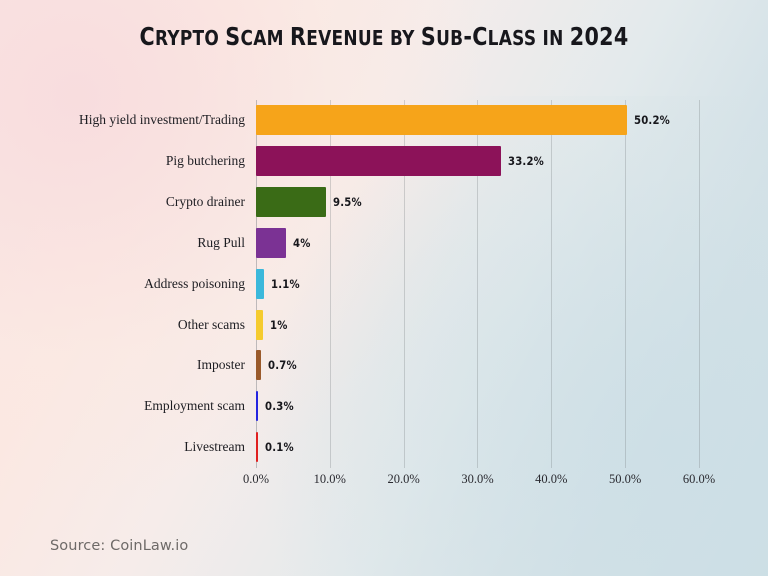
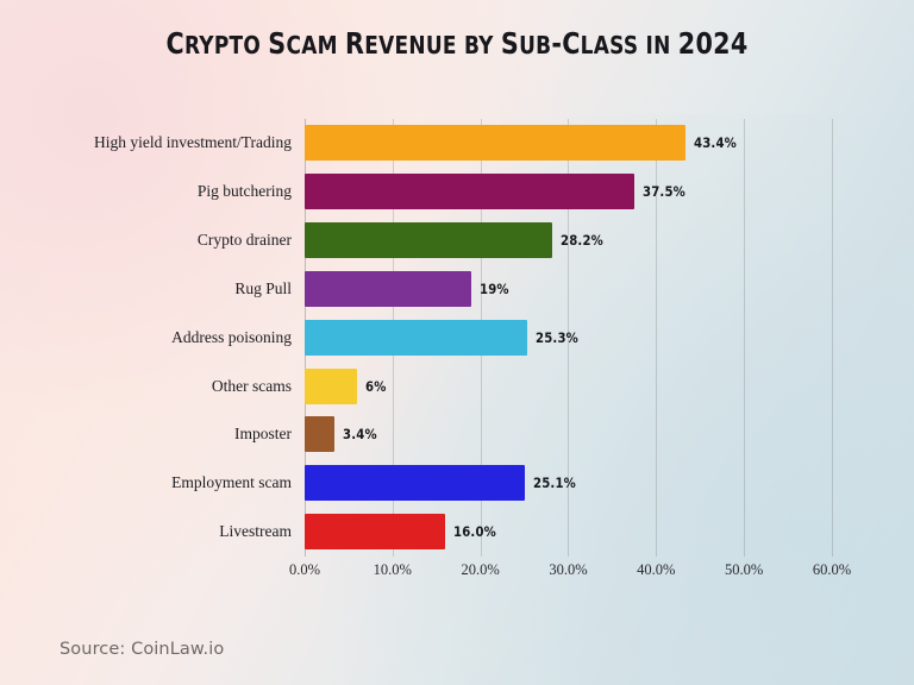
High yield investment/Trading: 50.2% -> 43.4%
Pig butchering: 33.2% -> 37.5%
Crypto drainer: 9.5% -> 28.2%
Rug Pull: 4% -> 19%
Address poisoning: 1.1% -> 25.3%
Other scams: 1% -> 6%
Imposter: 0.7% -> 3.4%
Employment scam: 0.3% -> 25.1%
Livestream: 0.1% -> 16.0%
